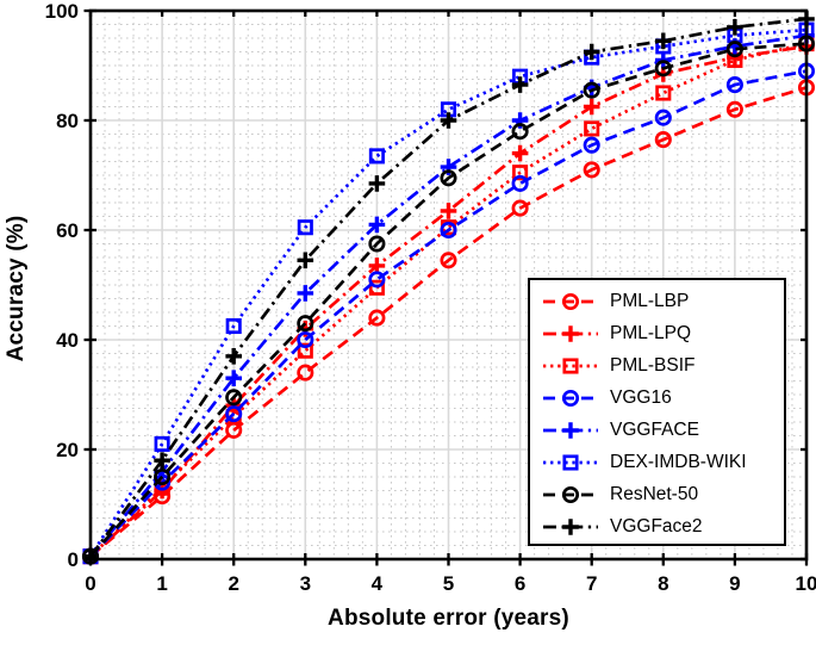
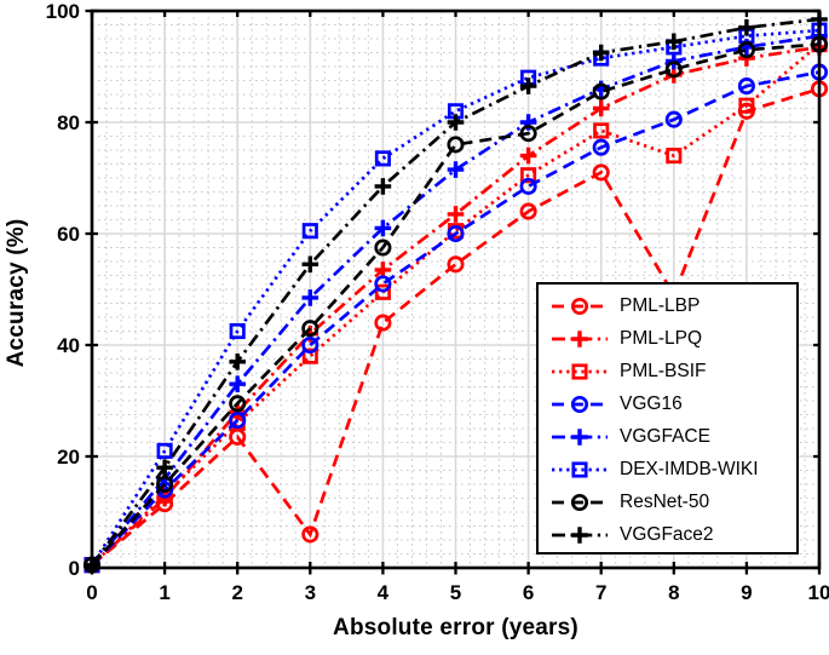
PML-LBP/3: 34 -> 6
ResNet-50/5: 70 -> 76
PML-LBP/8: 76 -> 49
PML-BSIF/8: 85 -> 74
PML-BSIF/9: 91 -> 83
